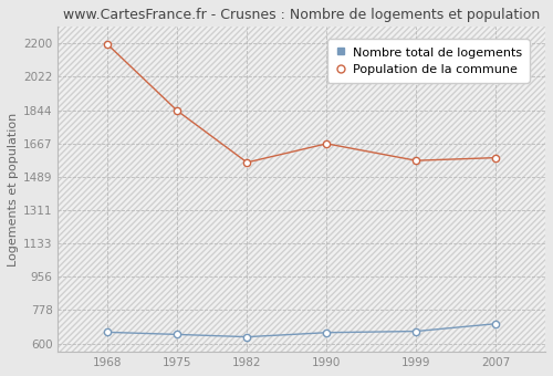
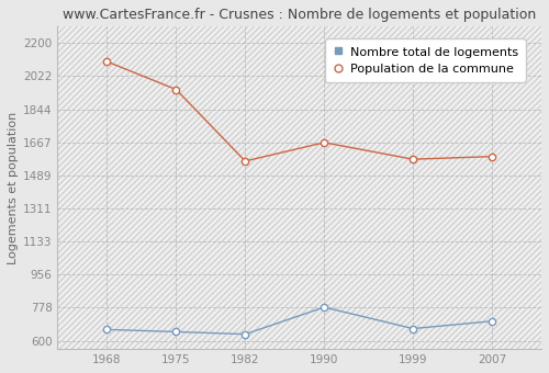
Population de la commune/1968: 2190 -> 2100
Population de la commune/1975: 1840 -> 1950
Nombre total de logements/1990: 660 -> 780
